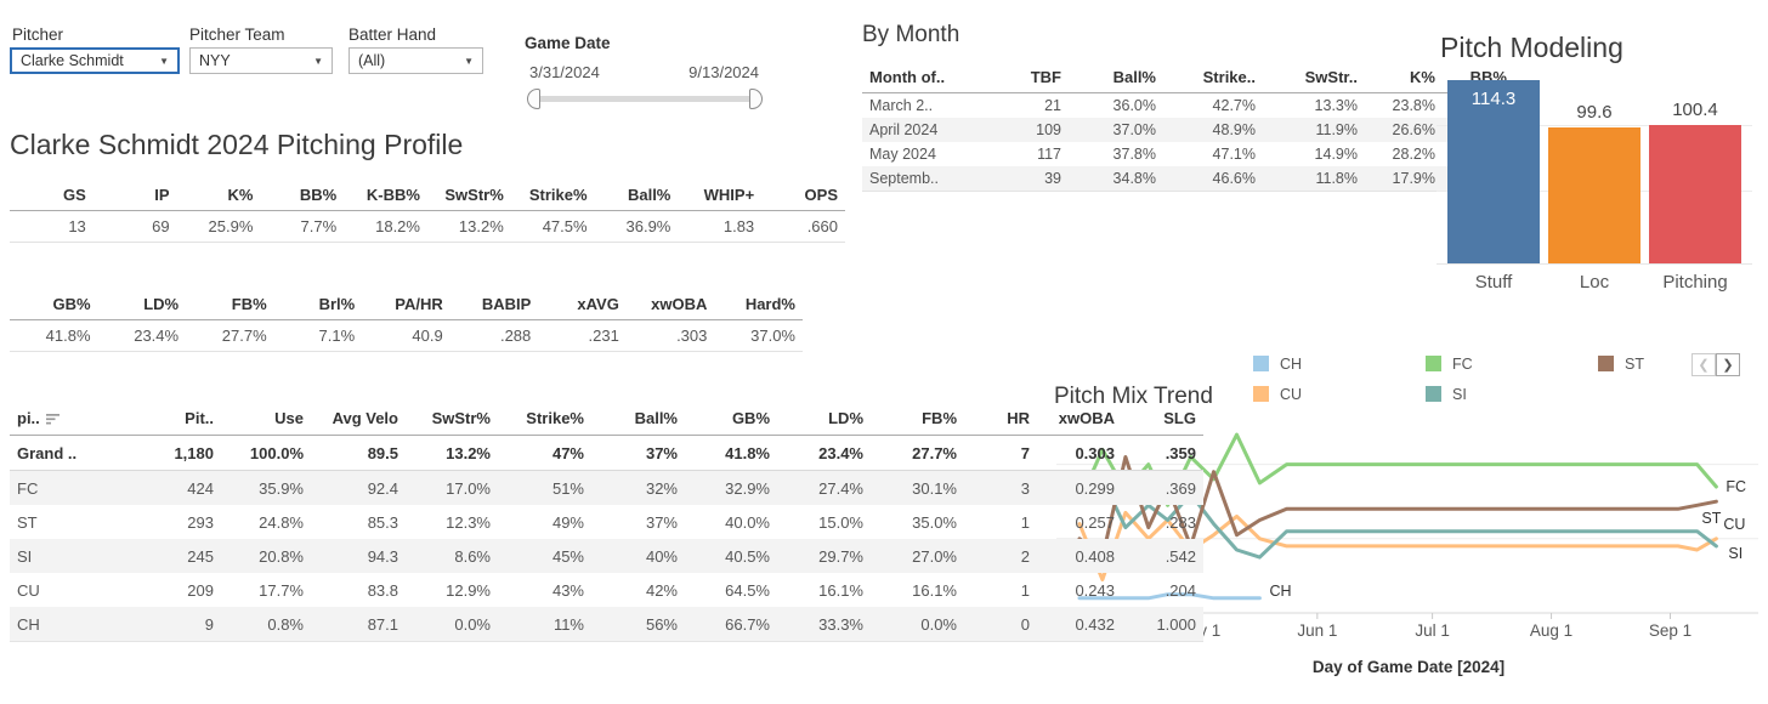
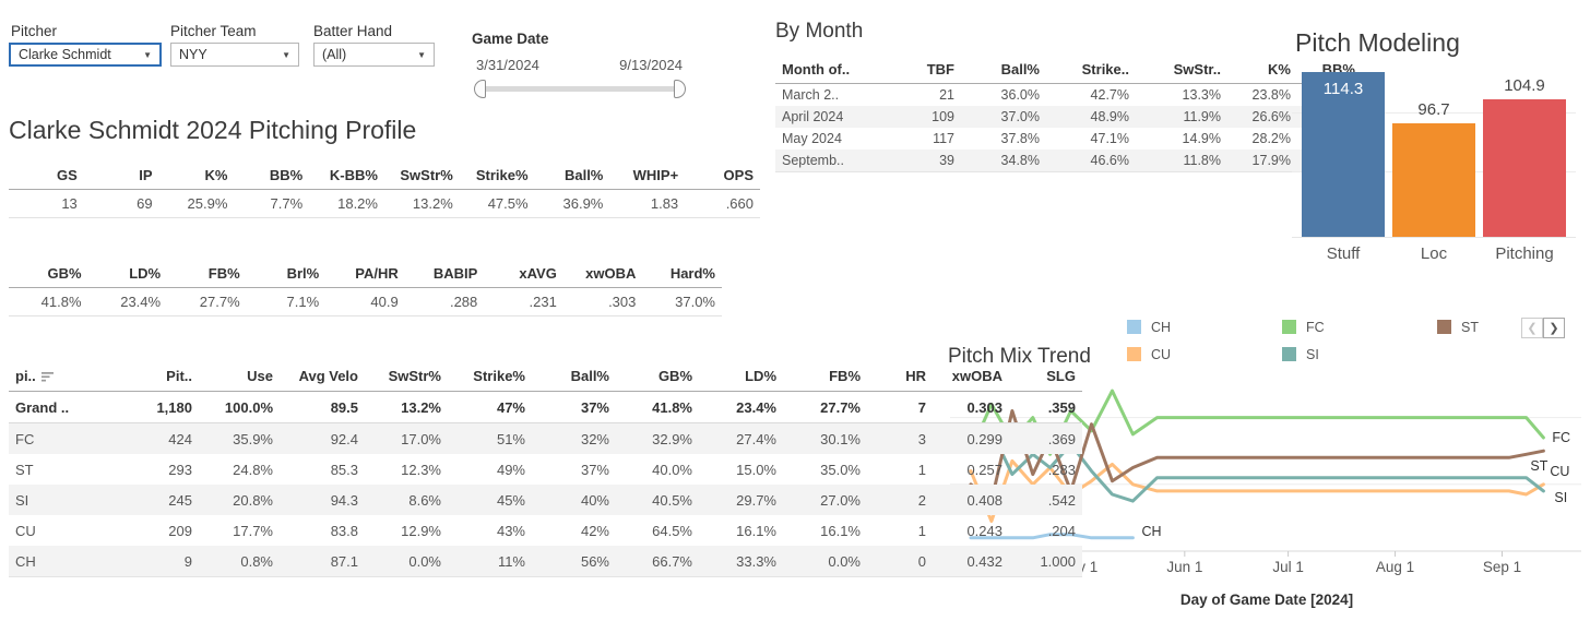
Pitch Modeling/Loc: 99.6 -> 96.7
Pitch Modeling/Pitching: 100.4 -> 104.9
